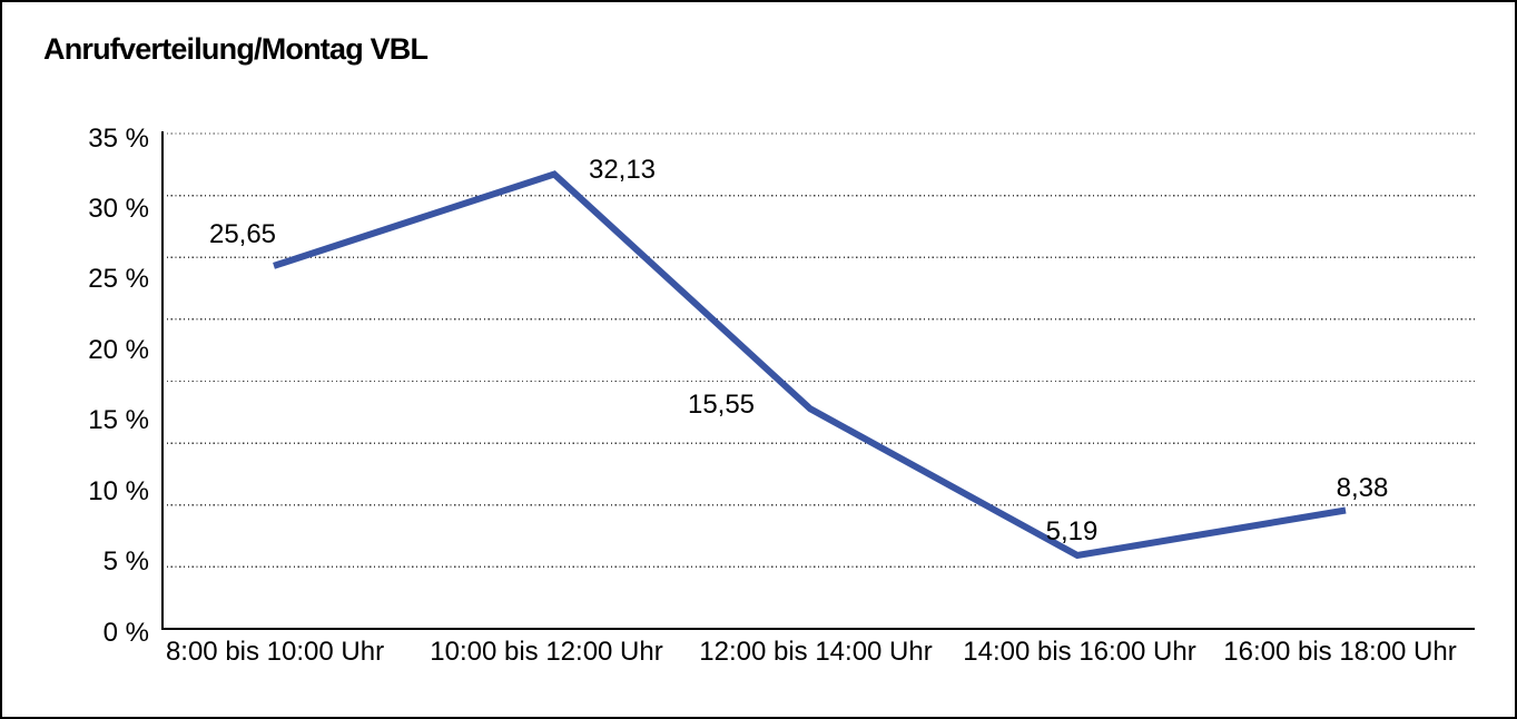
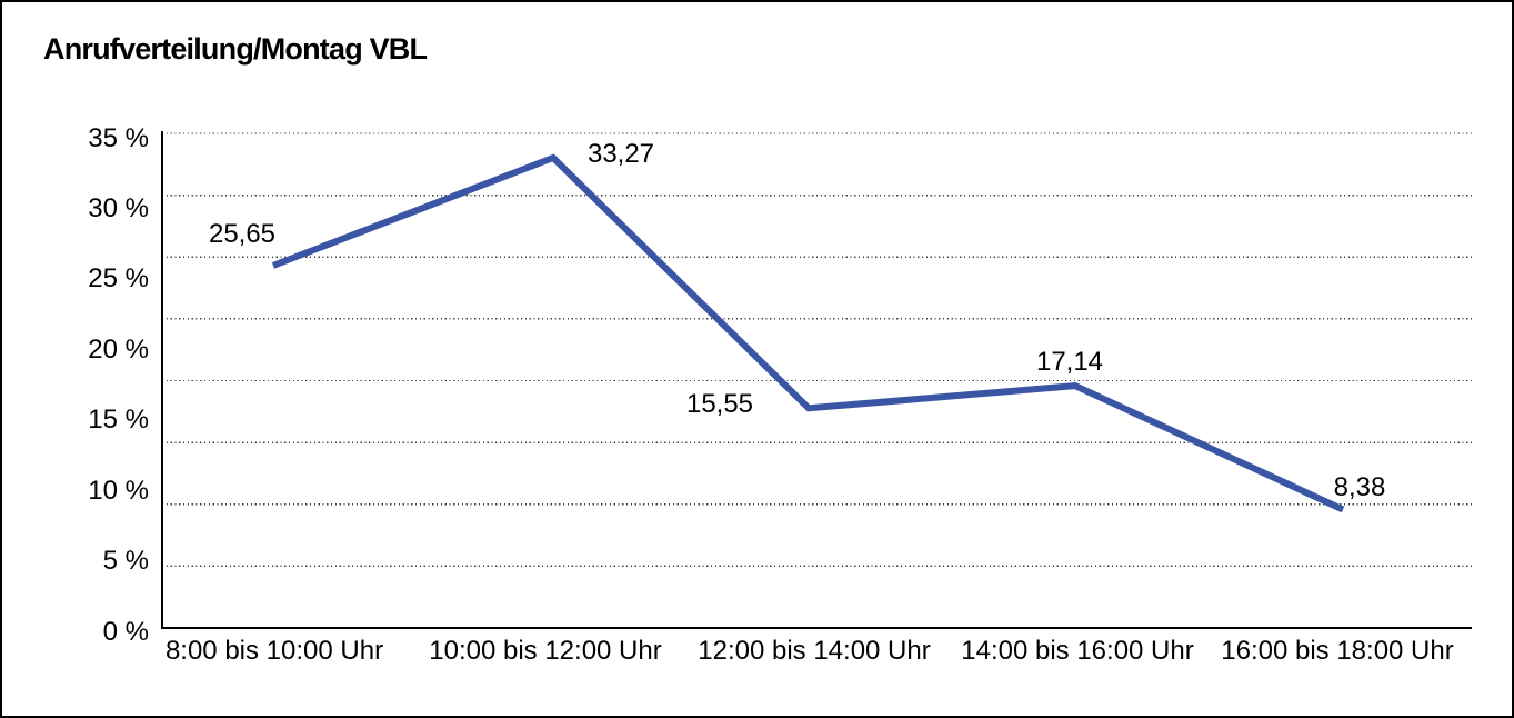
10:00 bis 12:00 Uhr: 32,13 -> 33,27
14:00 bis 16:00 Uhr: 5,19 -> 17,14
